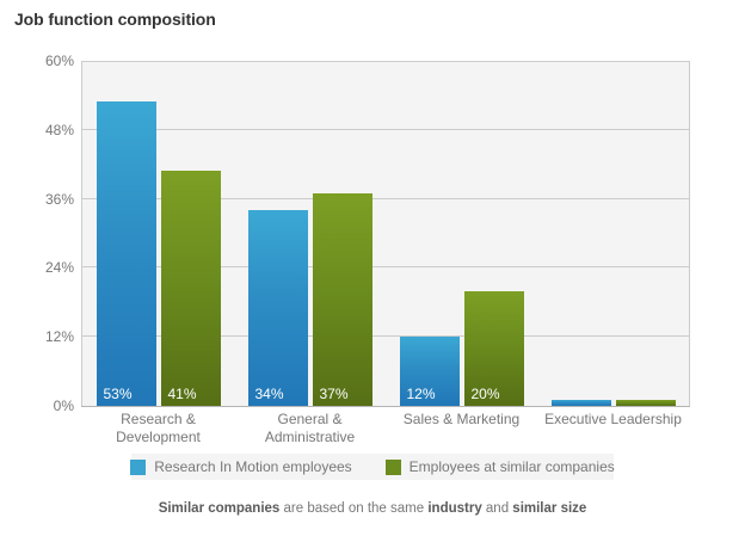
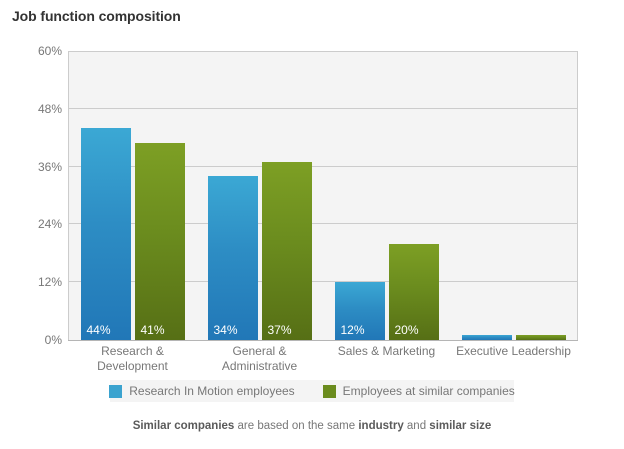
Research In Motion employees/Research & Development: 53% -> 44%
